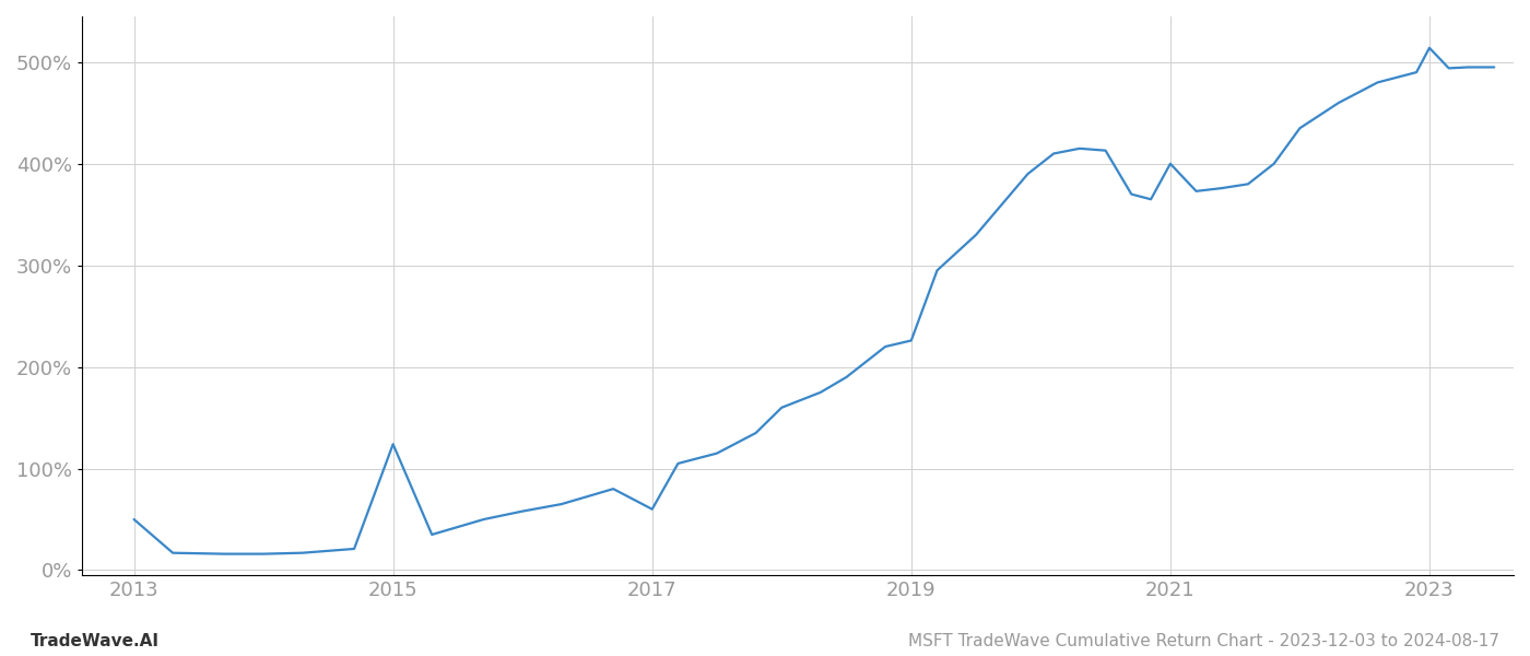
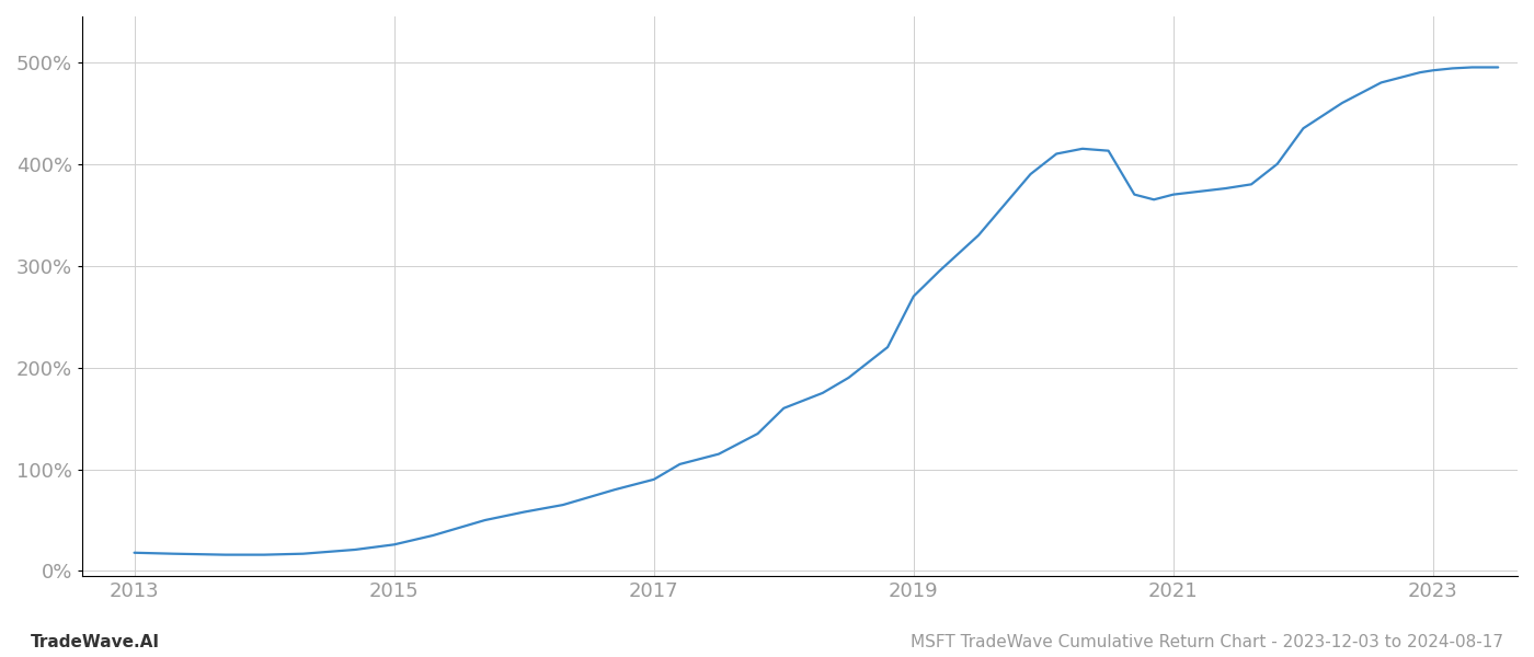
2013: 50% -> 18%
2015: 124% -> 26%
2017: 60% -> 90%
2019: 226% -> 270%
2021: 400% -> 370%
2023: 514% -> 492%
